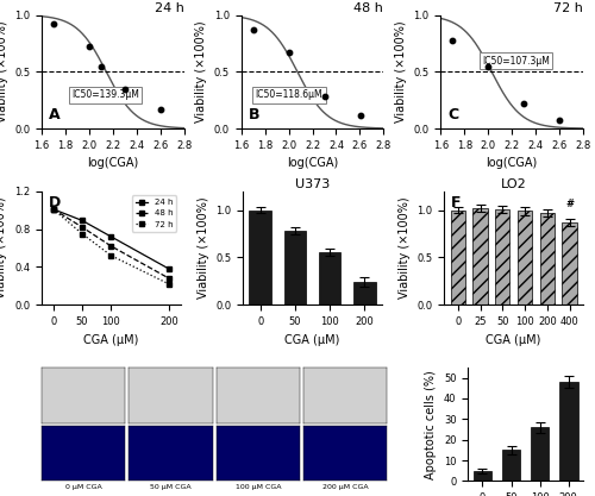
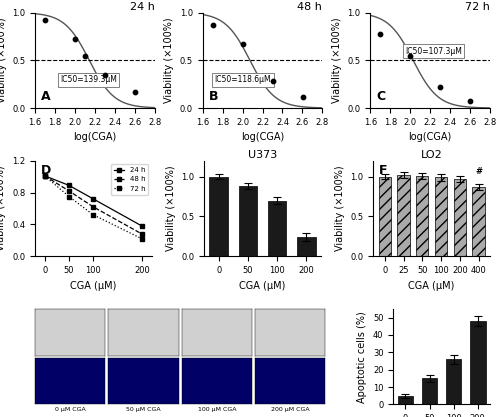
U373/50: 0.78 -> 0.88
U373/100: 0.56 -> 0.70
